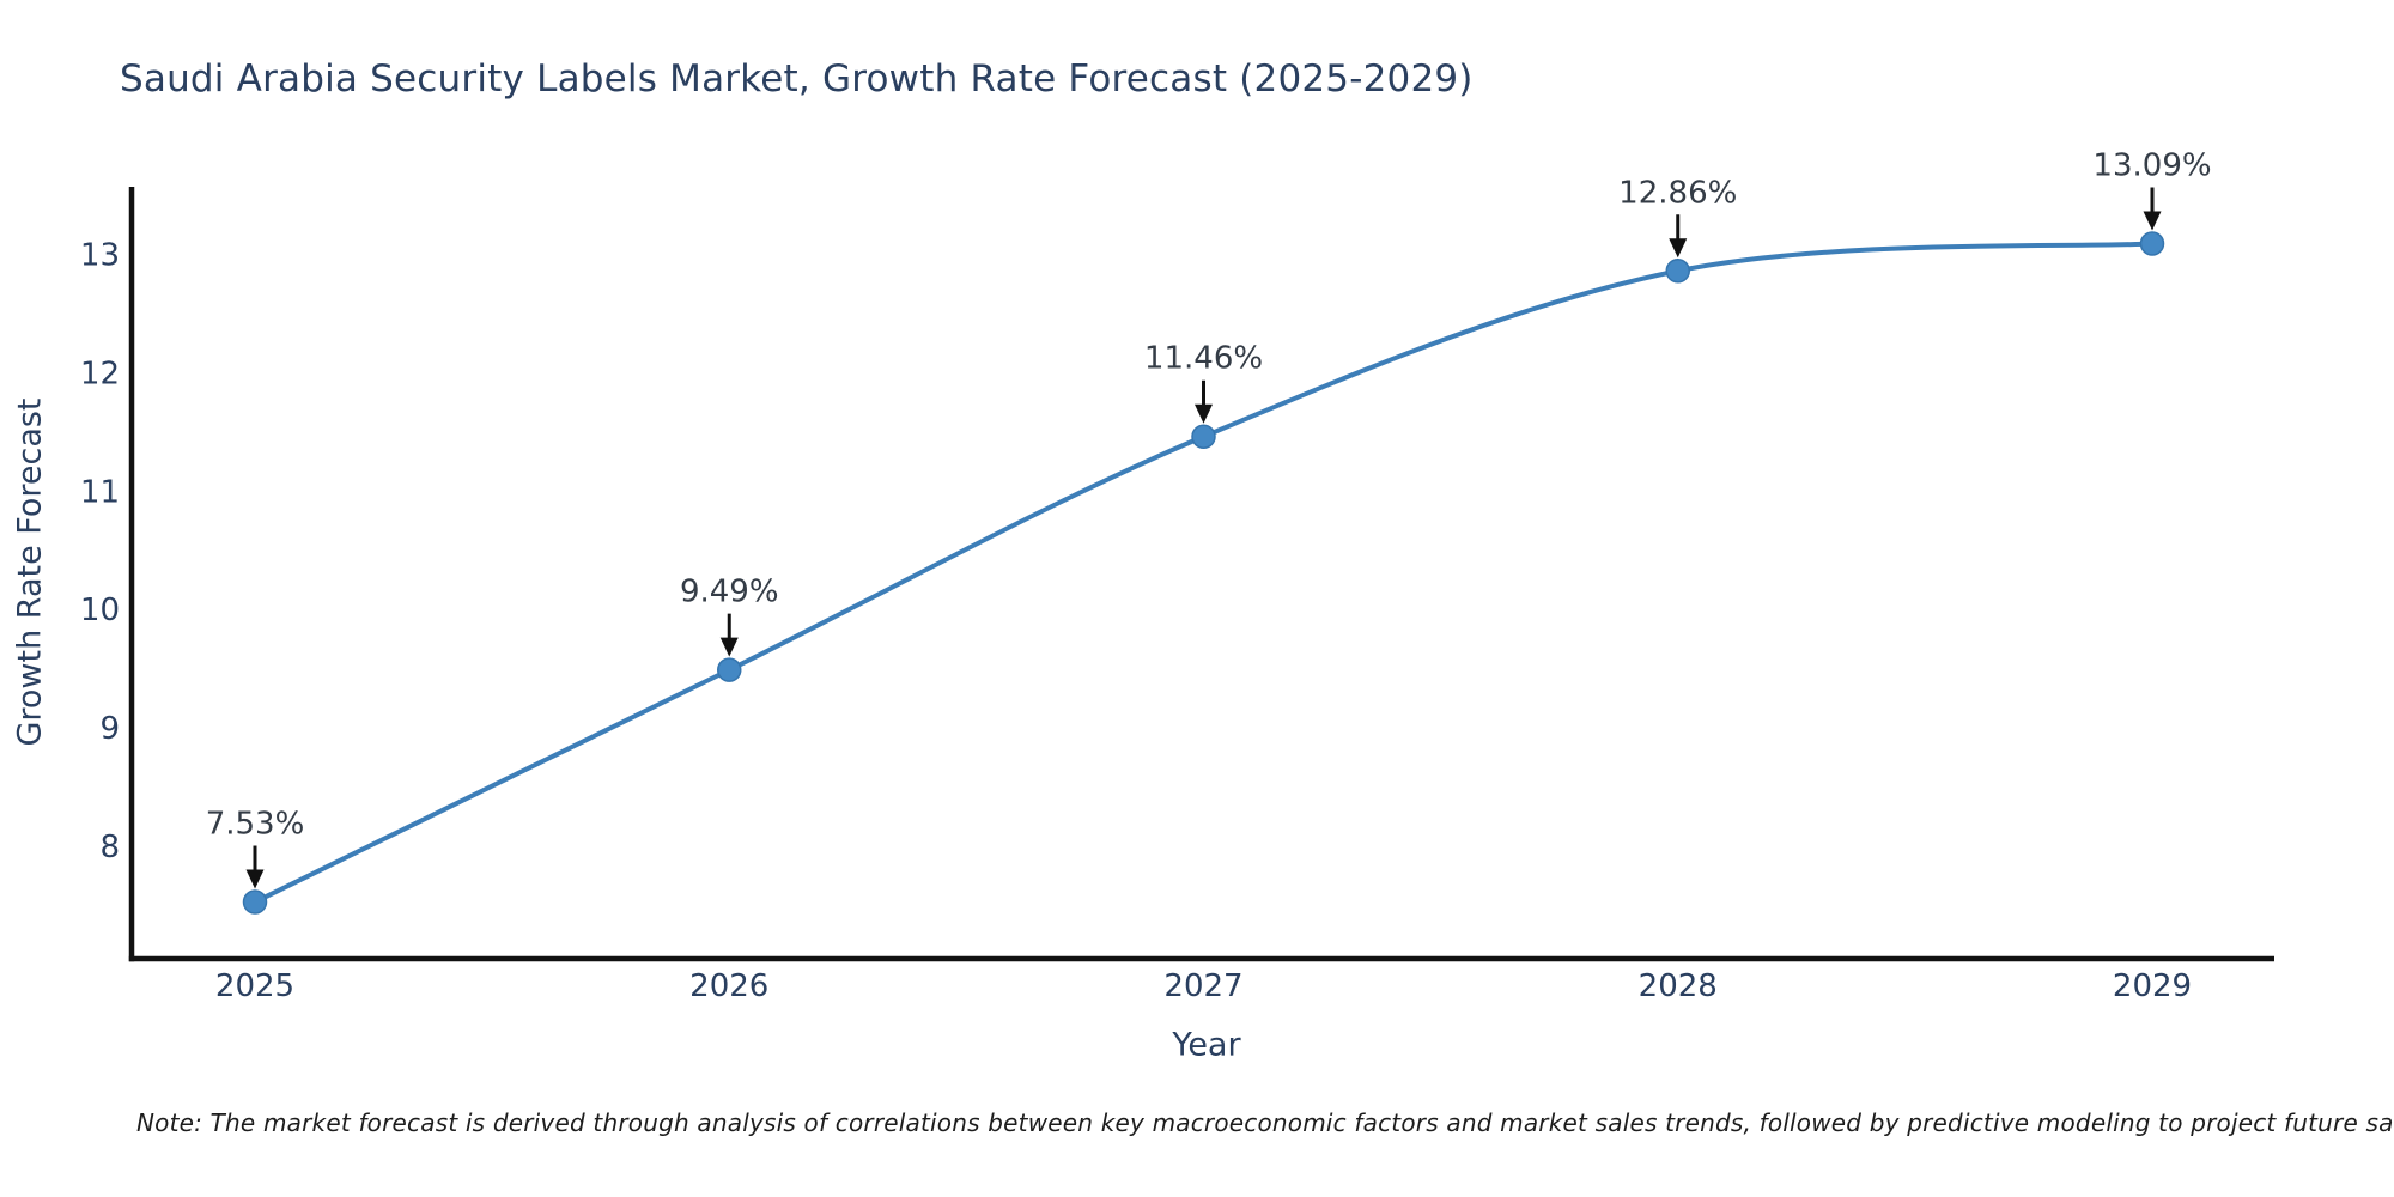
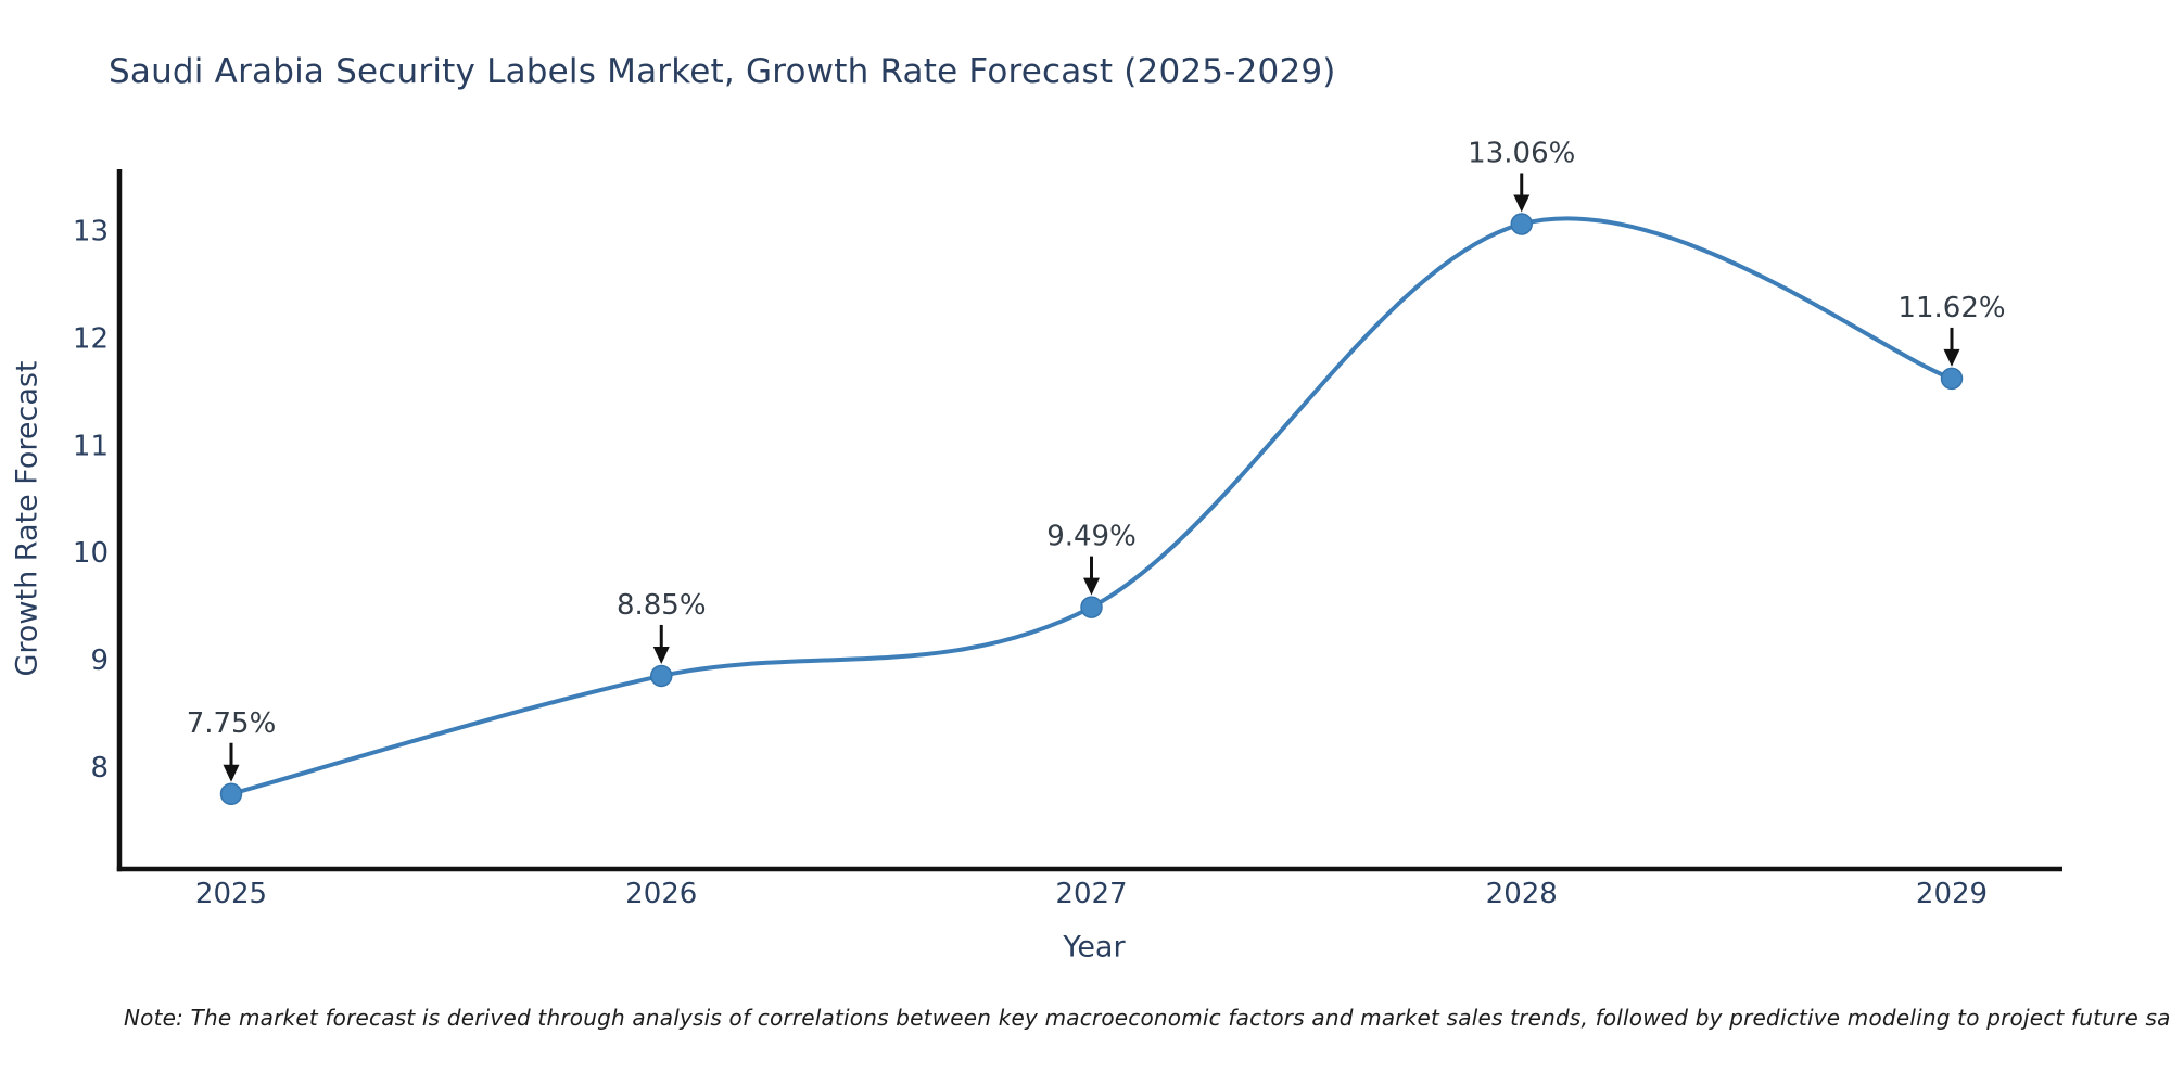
2025: 7.53% -> 7.75%
2026: 9.49% -> 8.85%
2027: 11.46% -> 9.49%
2028: 12.86% -> 13.06%
2029: 13.09% -> 11.62%
